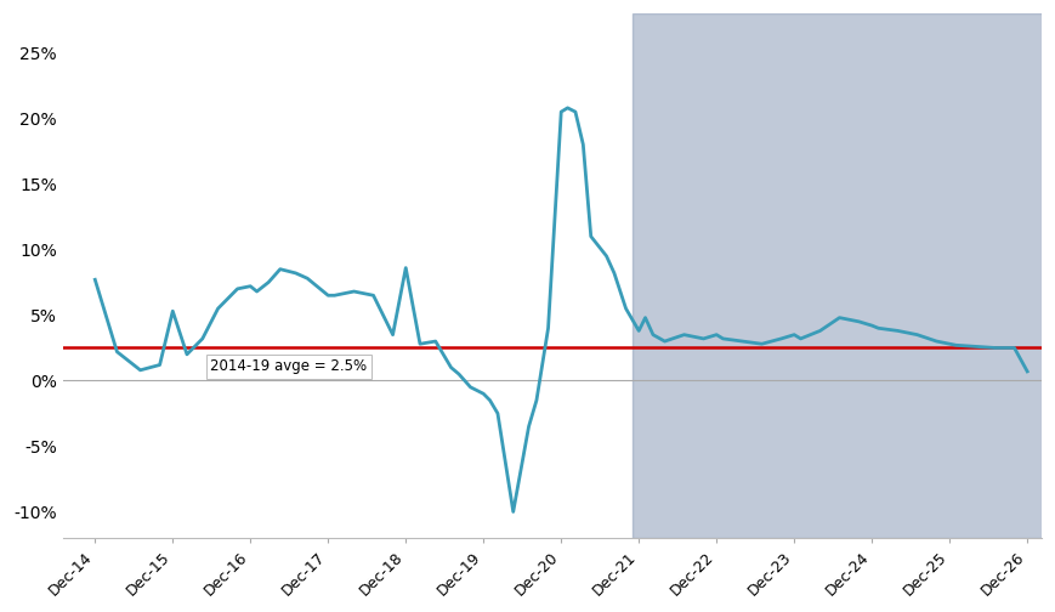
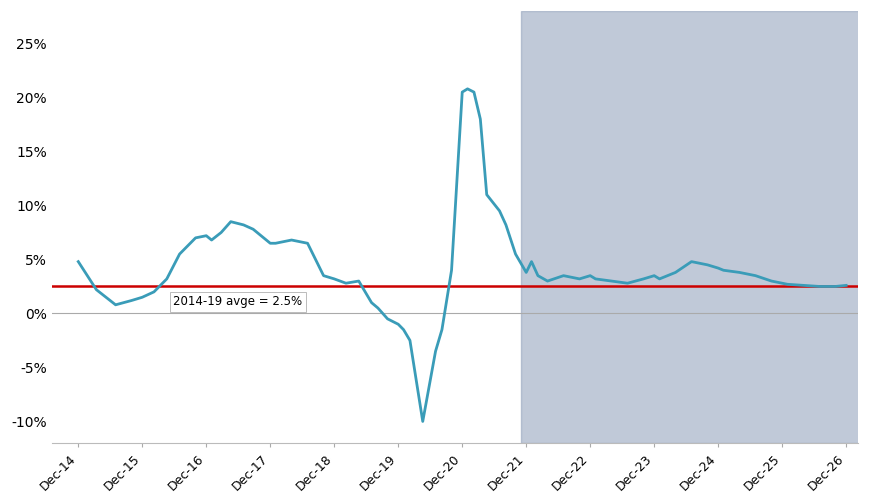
Dec-14: 7.7% -> 4.8%
Dec-15: 5.3% -> 1.5%
Dec-18: 8.6% -> 3.2%
Dec-26: 0.7% -> 2.6%
